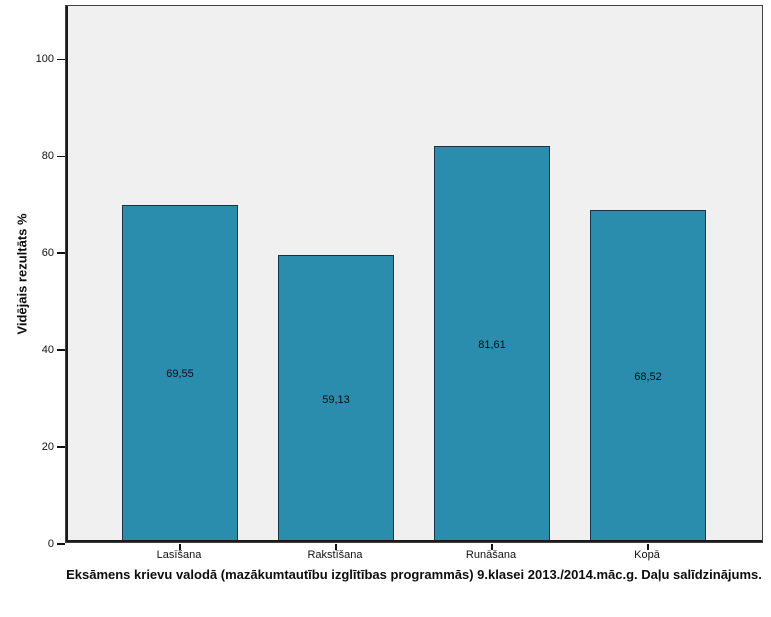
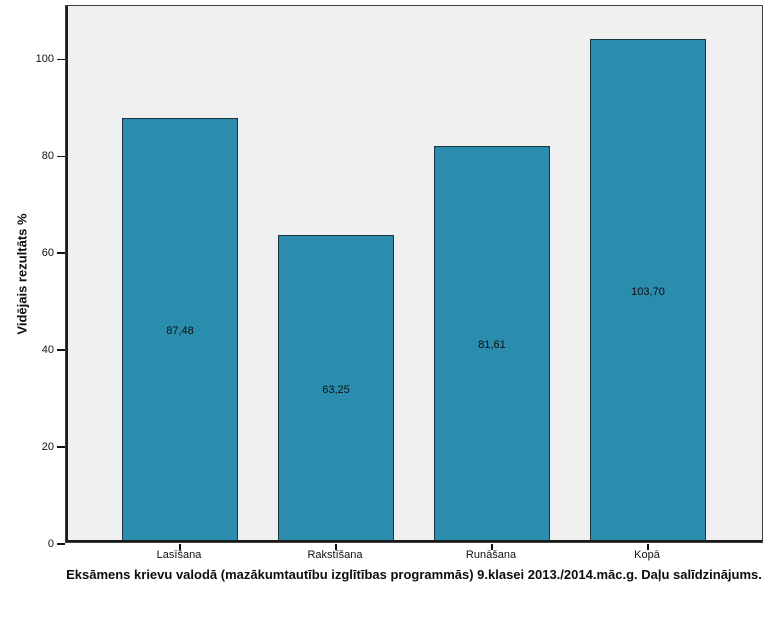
Lasīšana: 69,55 -> 87,48
Rakstīšana: 59,13 -> 63,25
Kopā: 68,52 -> 103,70
